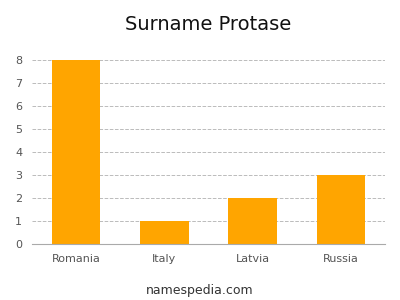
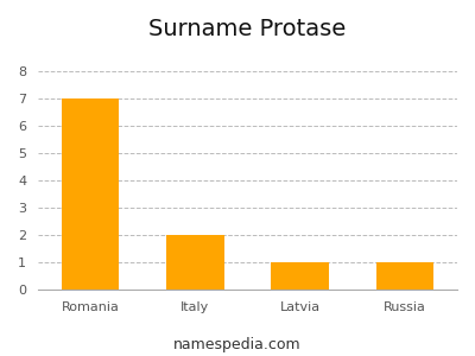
Romania: 8 -> 7
Italy: 1 -> 2
Latvia: 2 -> 1
Russia: 3 -> 1
